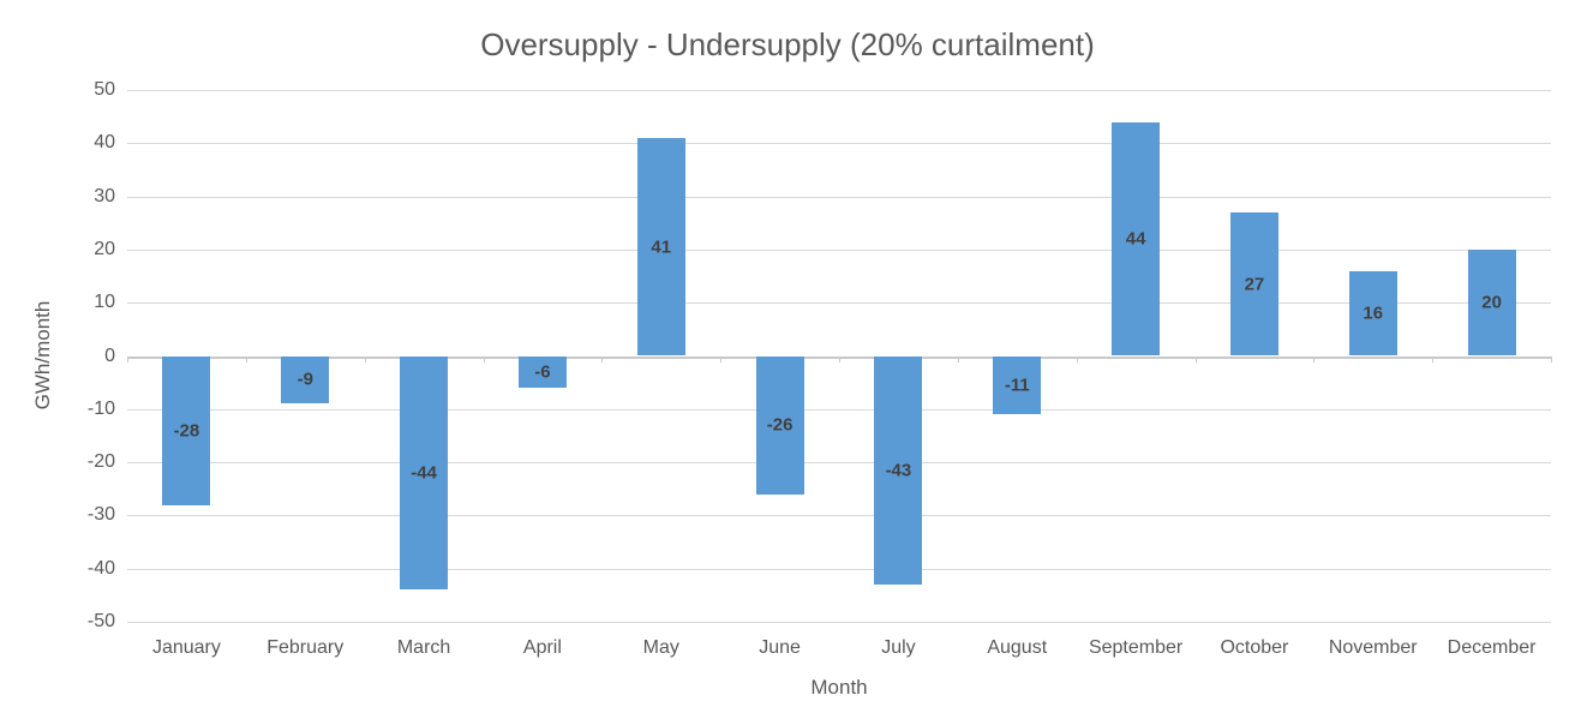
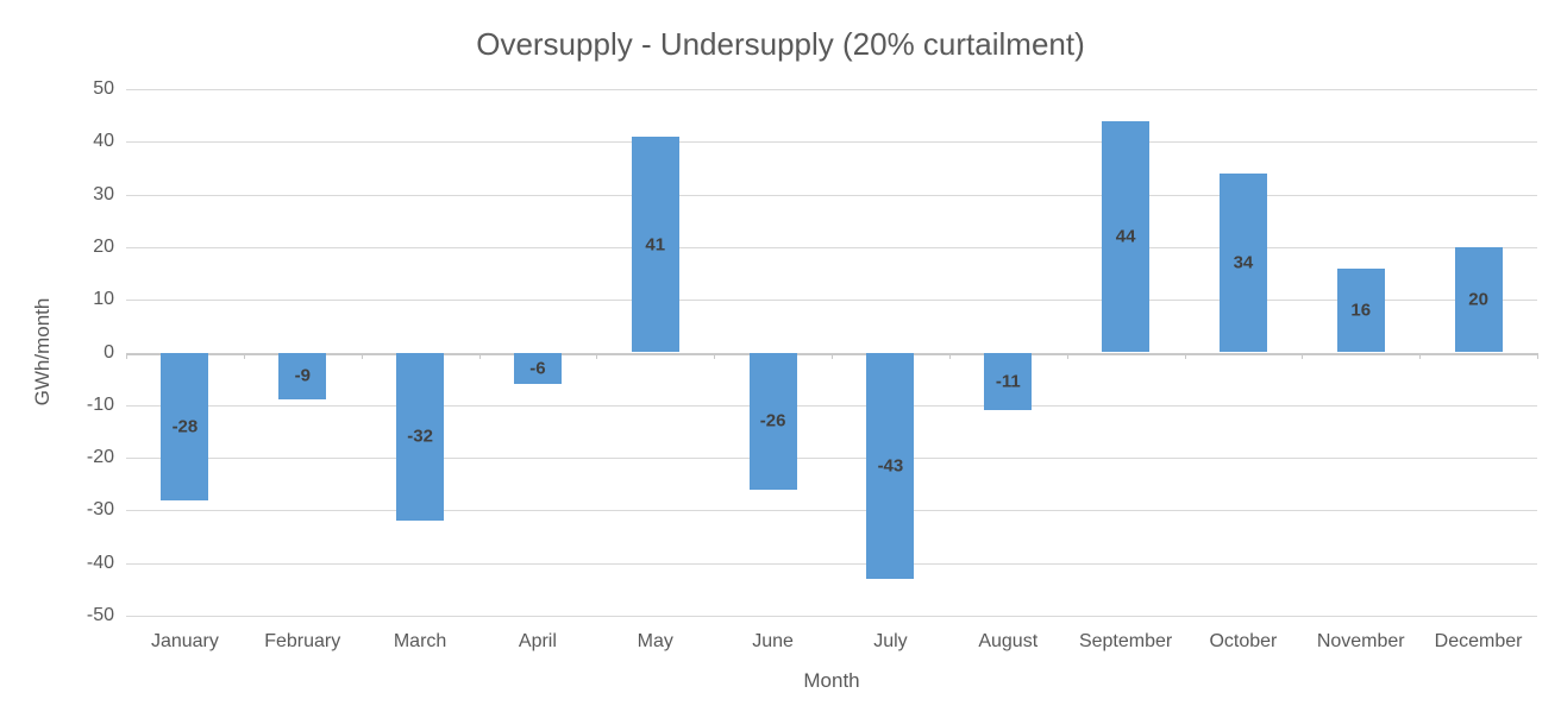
March: -44 -> -32
October: 27 -> 34
